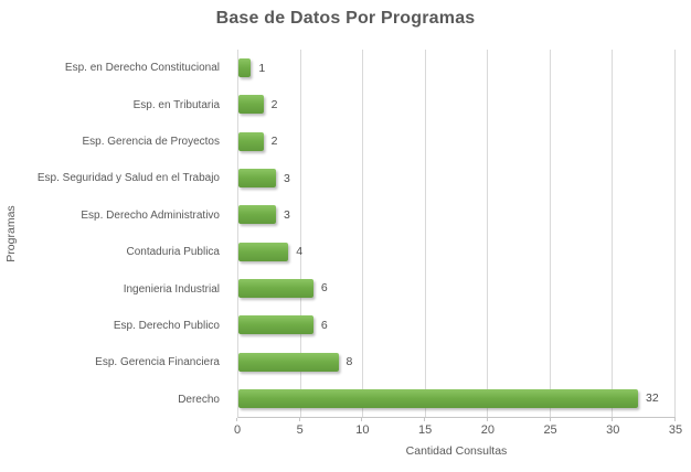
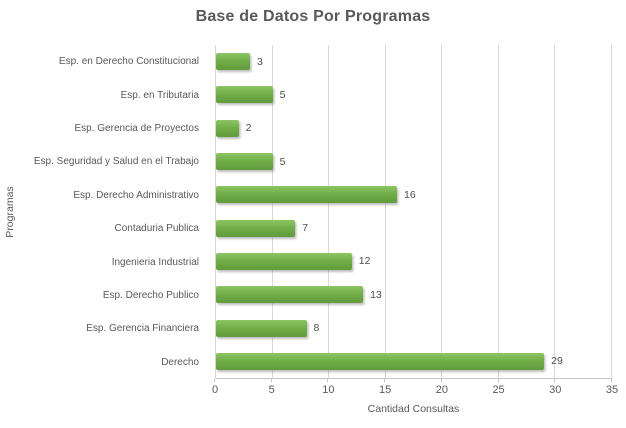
Esp. en Derecho Constitucional: 1 -> 3
Esp. en Tributaria: 2 -> 5
Esp. Seguridad y Salud en el Trabajo: 3 -> 5
Esp. Derecho Administrativo: 3 -> 16
Contaduria Publica: 4 -> 7
Ingenieria Industrial: 6 -> 12
Esp. Derecho Publico: 6 -> 13
Derecho: 32 -> 29
